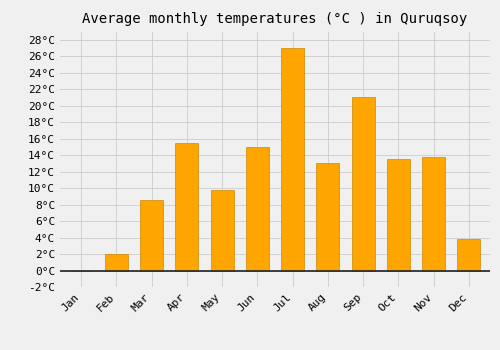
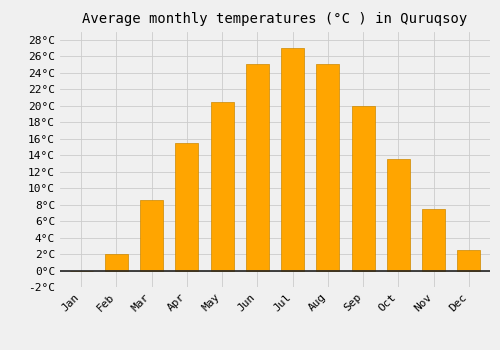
May: 9.8°C -> 20.5°C
Jun: 15.0°C -> 25.0°C
Aug: 13.0°C -> 25.0°C
Sep: 21.0°C -> 20.0°C
Nov: 13.8°C -> 7.5°C
Dec: 3.8°C -> 2.5°C
